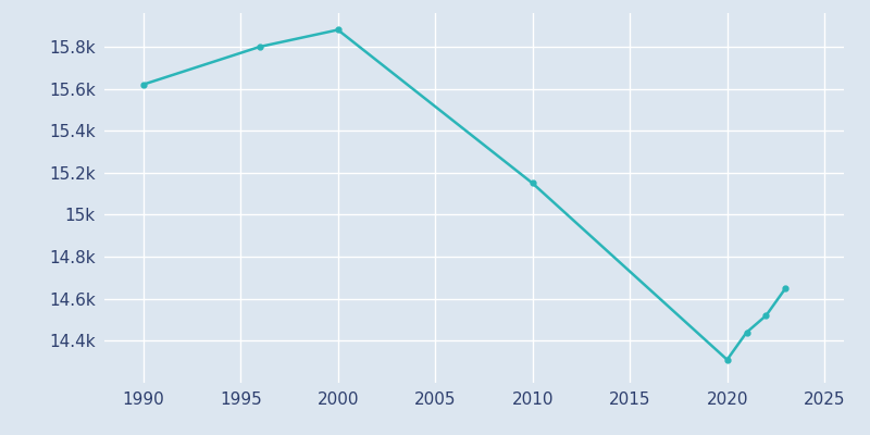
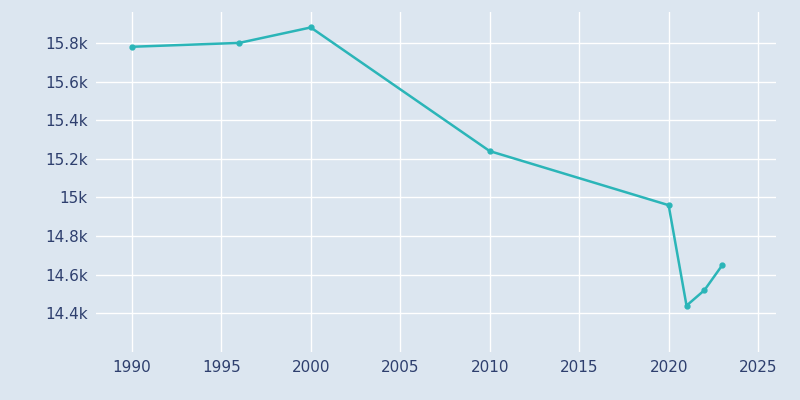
1990: 15.62k -> 15.78k
2010: 15.15k -> 15.24k
2020: 14.31k -> 14.96k
